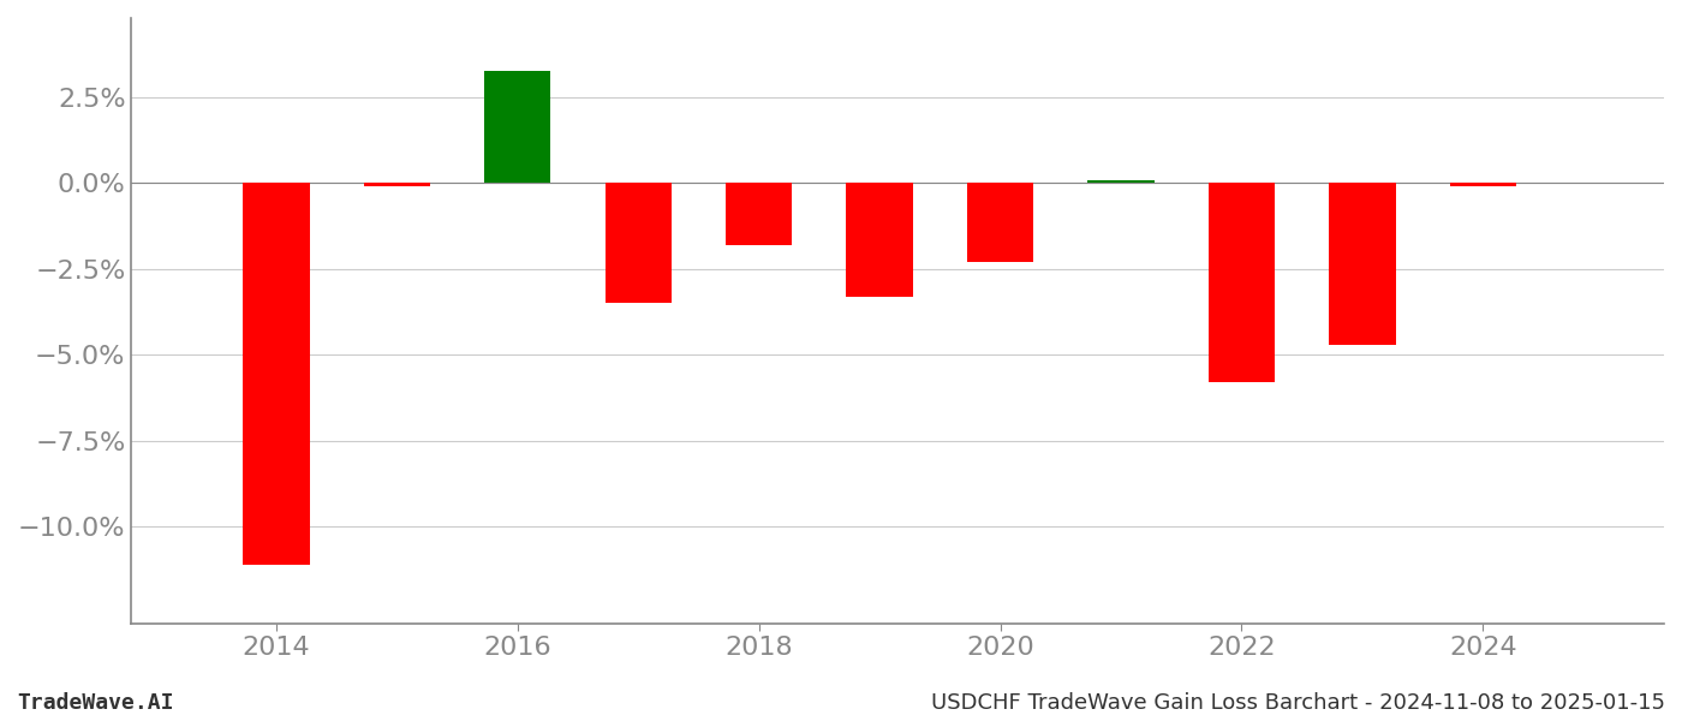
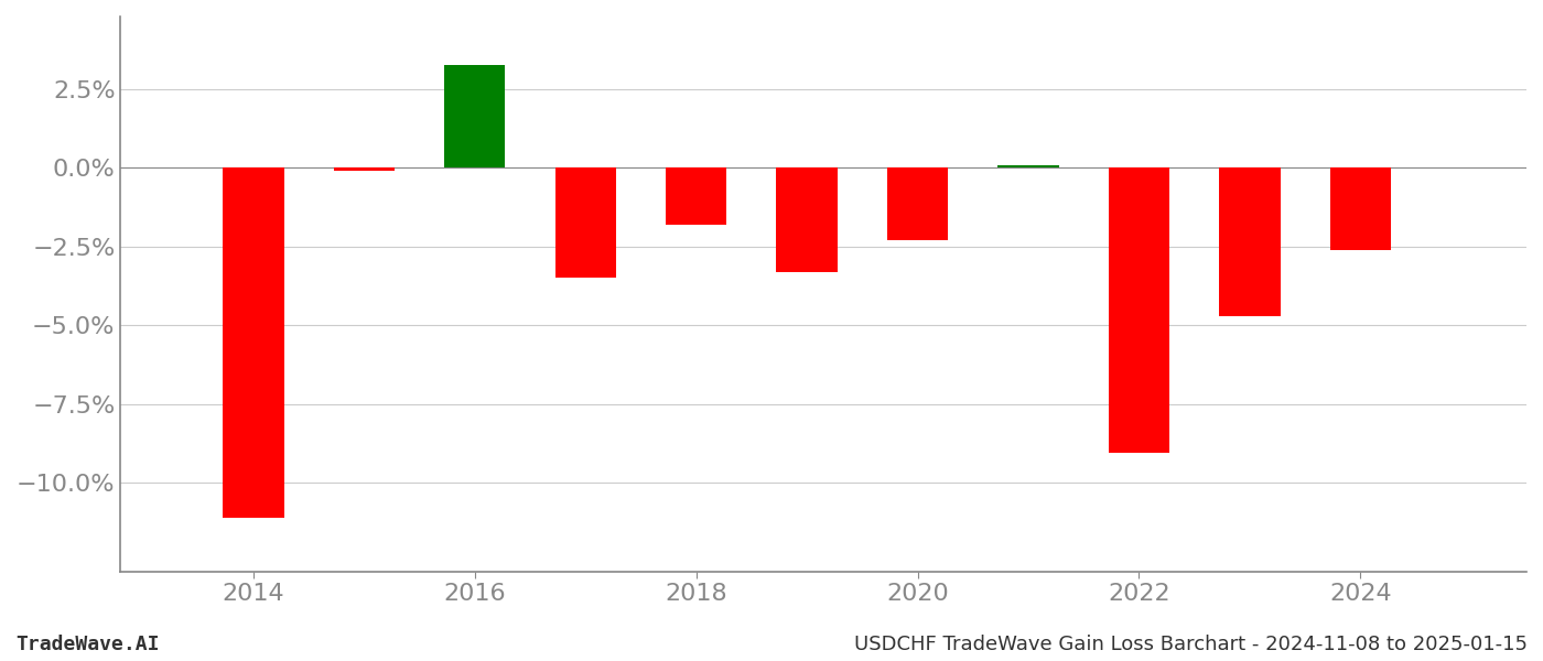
2022: -5.80% -> -9.05%
2024: -0.08% -> -2.60%
